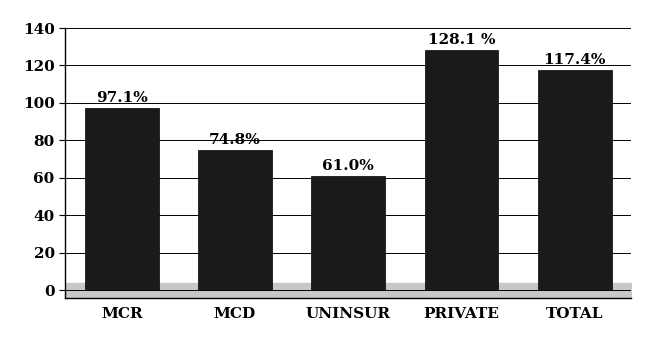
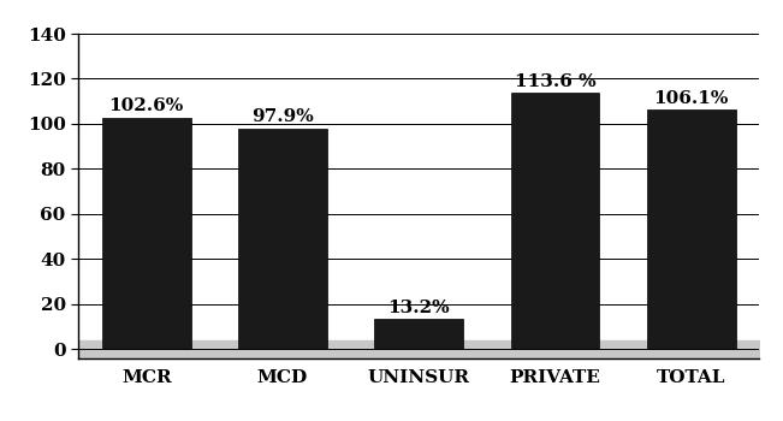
MCR: 97.1% -> 102.6%
MCD: 74.8% -> 97.9%
UNINSUR: 61.0% -> 13.2%
PRIVATE: 128.1 -> 113.6
TOTAL: 117.4% -> 106.1%
